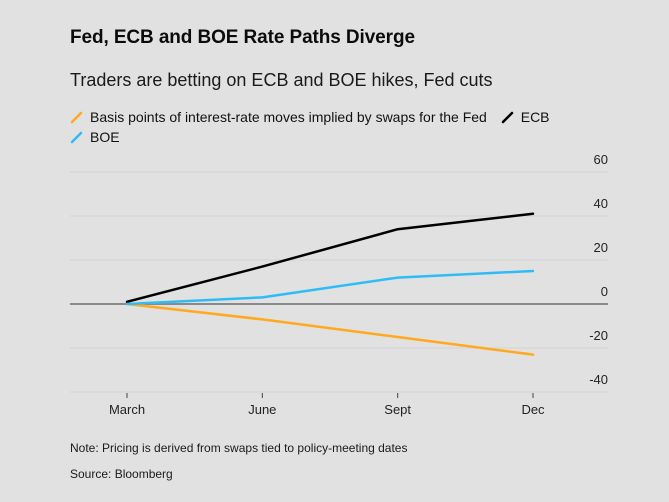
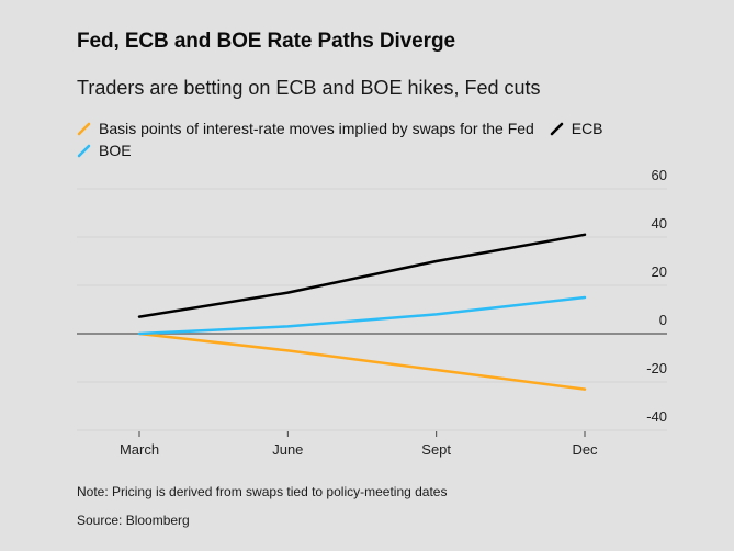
ECB/March: 1 -> 7
ECB/Sept: 34 -> 30
BOE/Sept: 12 -> 8
